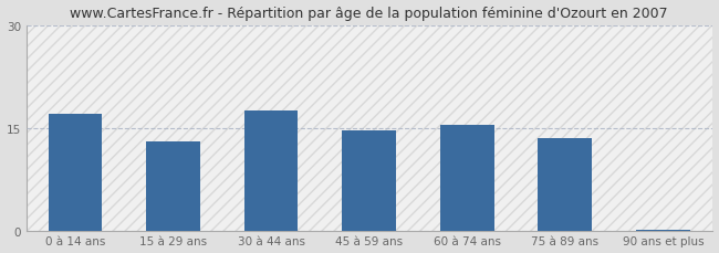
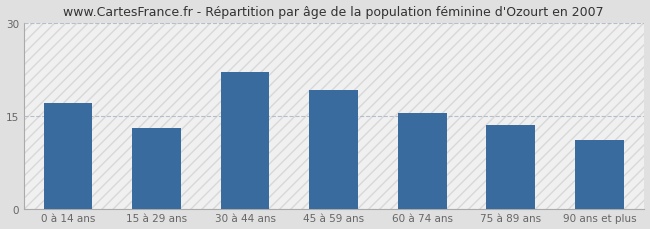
30 à 44 ans: 17.5 -> 22.0
45 à 59 ans: 14.7 -> 19.2
90 ans et plus: 0.1 -> 11.0
